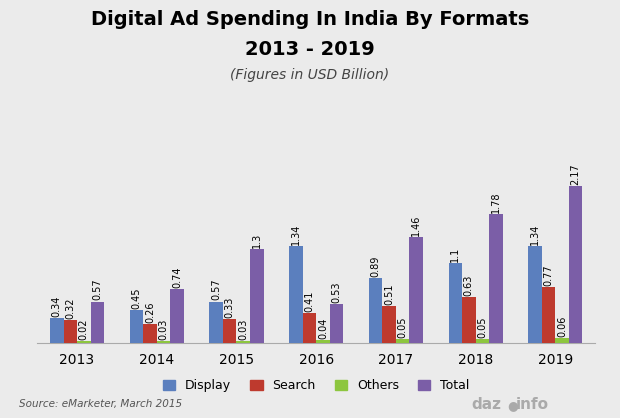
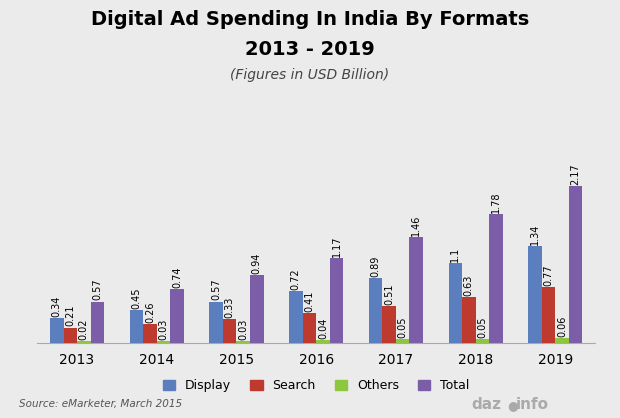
Search/2013: 0.32 -> 0.21
Total/2015: 1.3 -> 0.94
Display/2016: 1.34 -> 0.72
Total/2016: 0.53 -> 1.17
